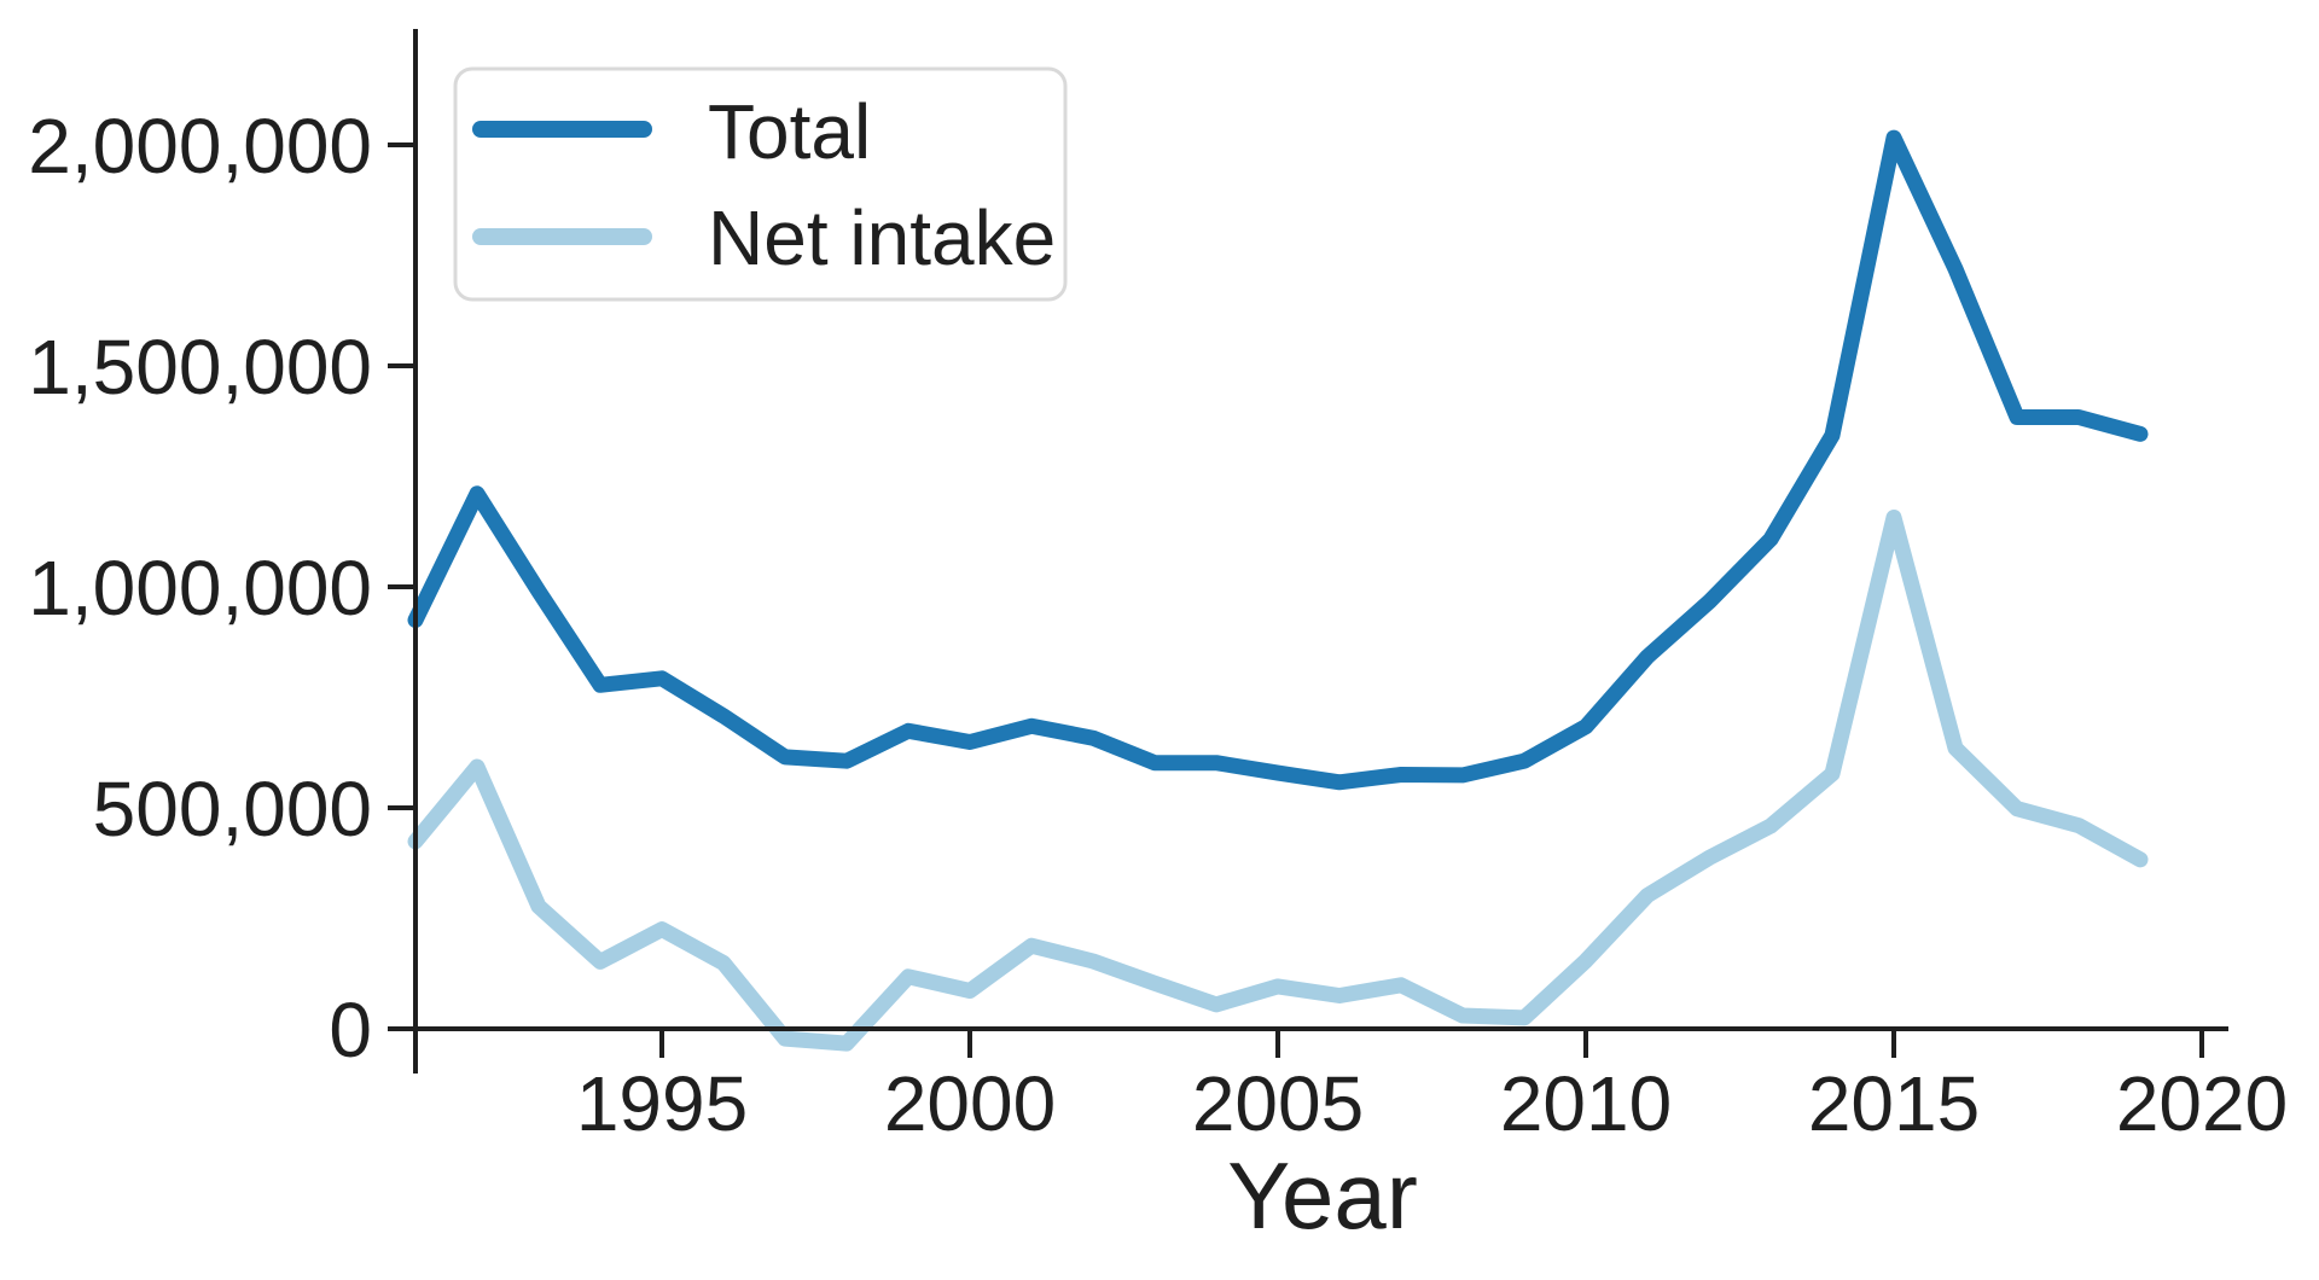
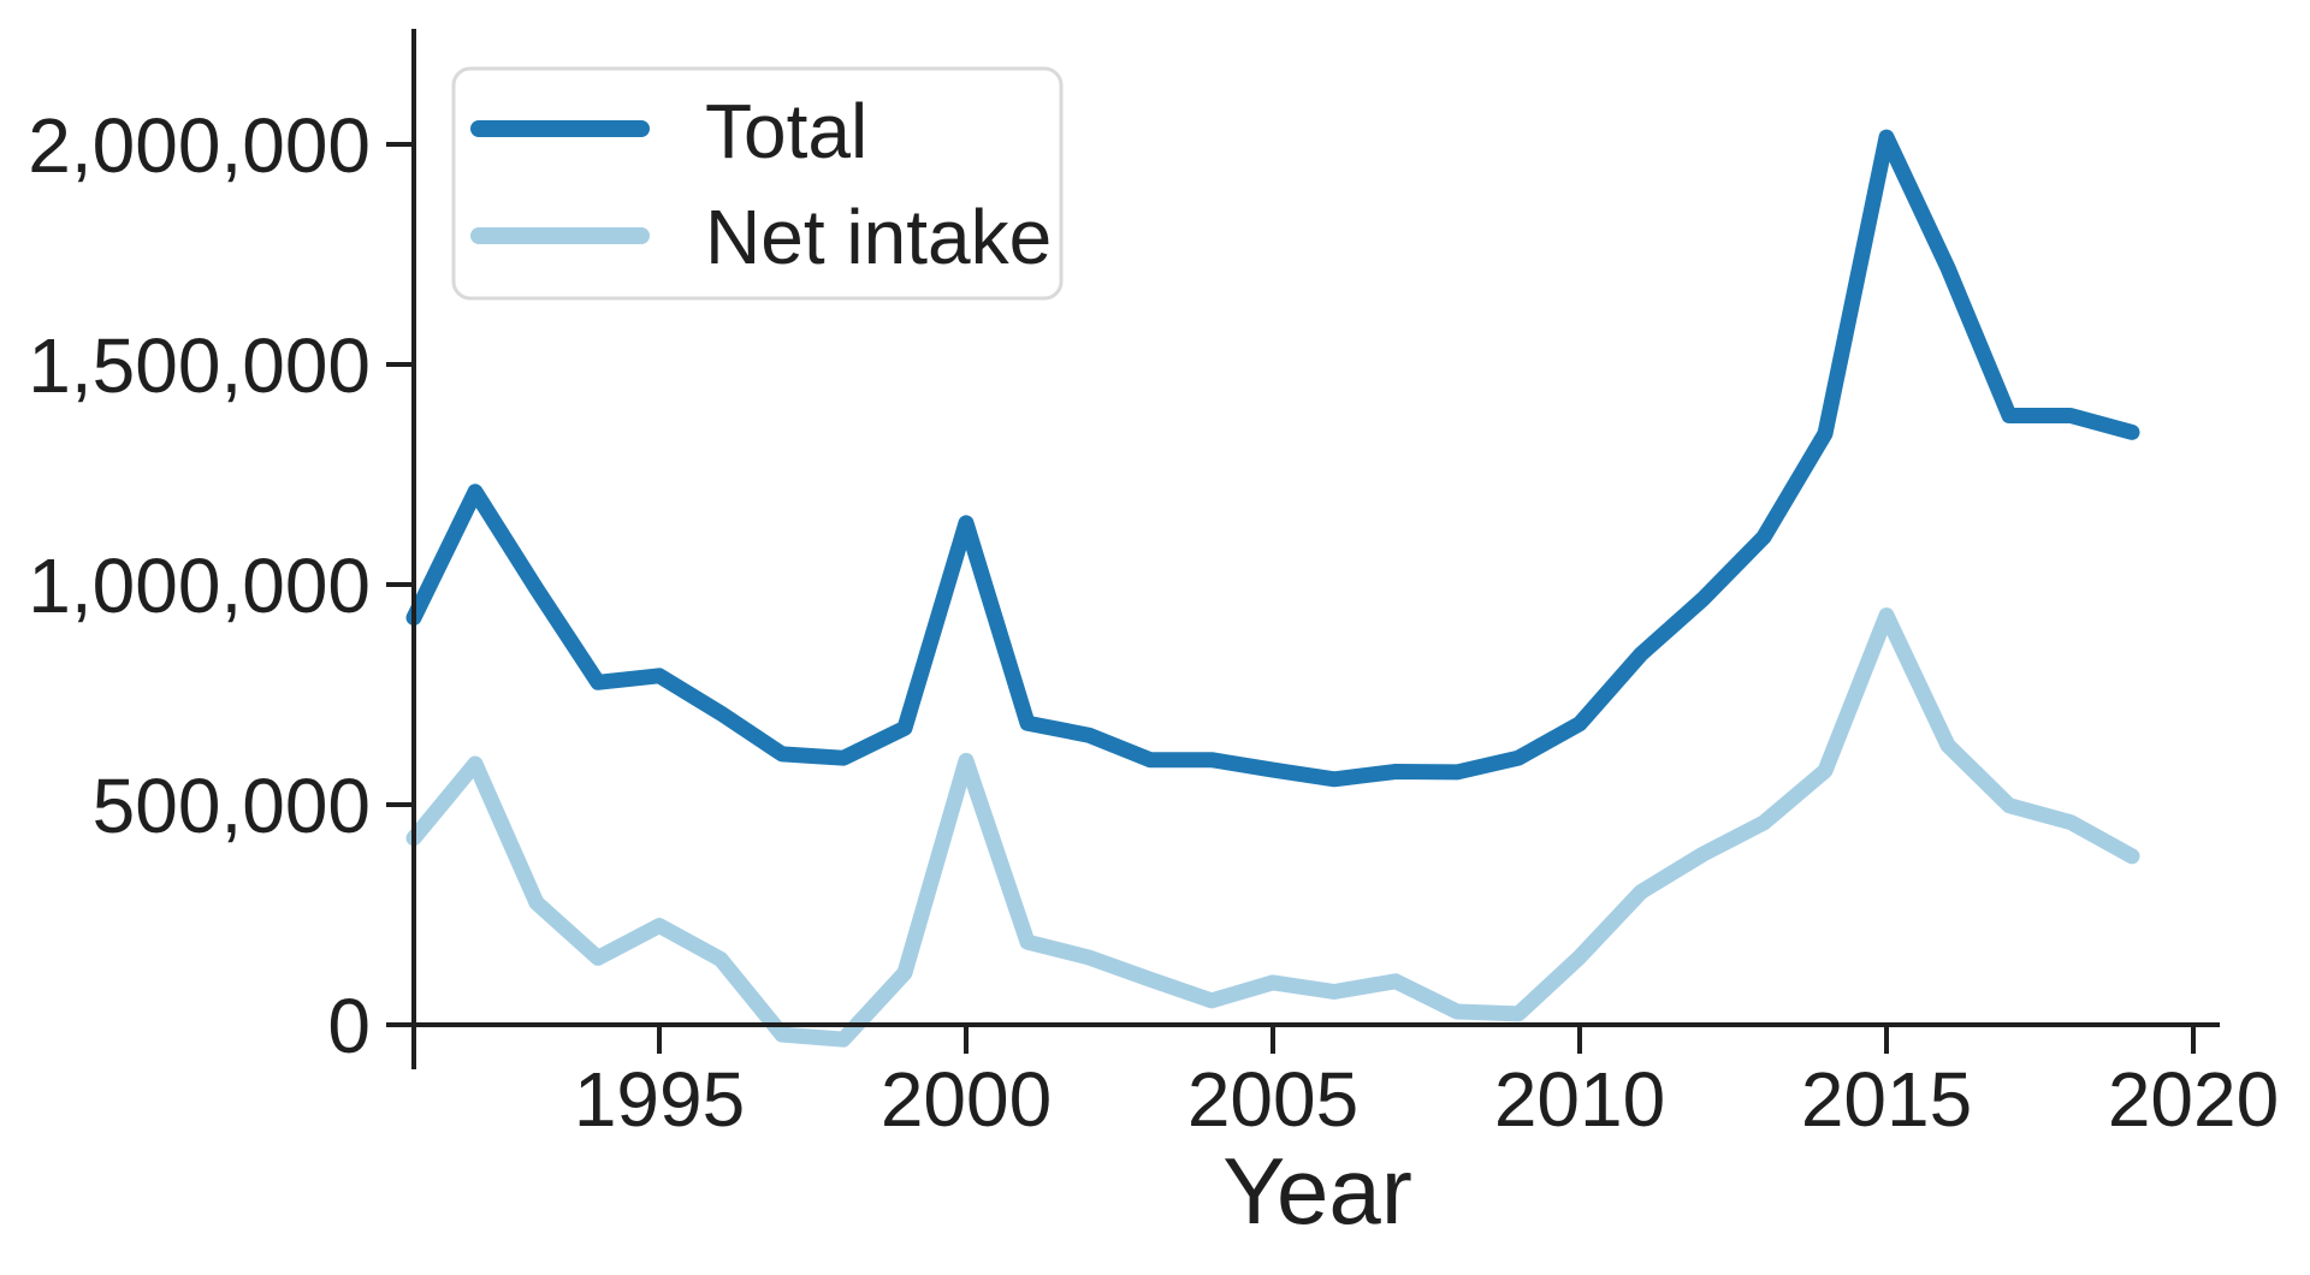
Total/2000: 650000 -> 1140000
Net intake/2000: 90000 -> 600000
Net intake/2015: 1160000 -> 930000
